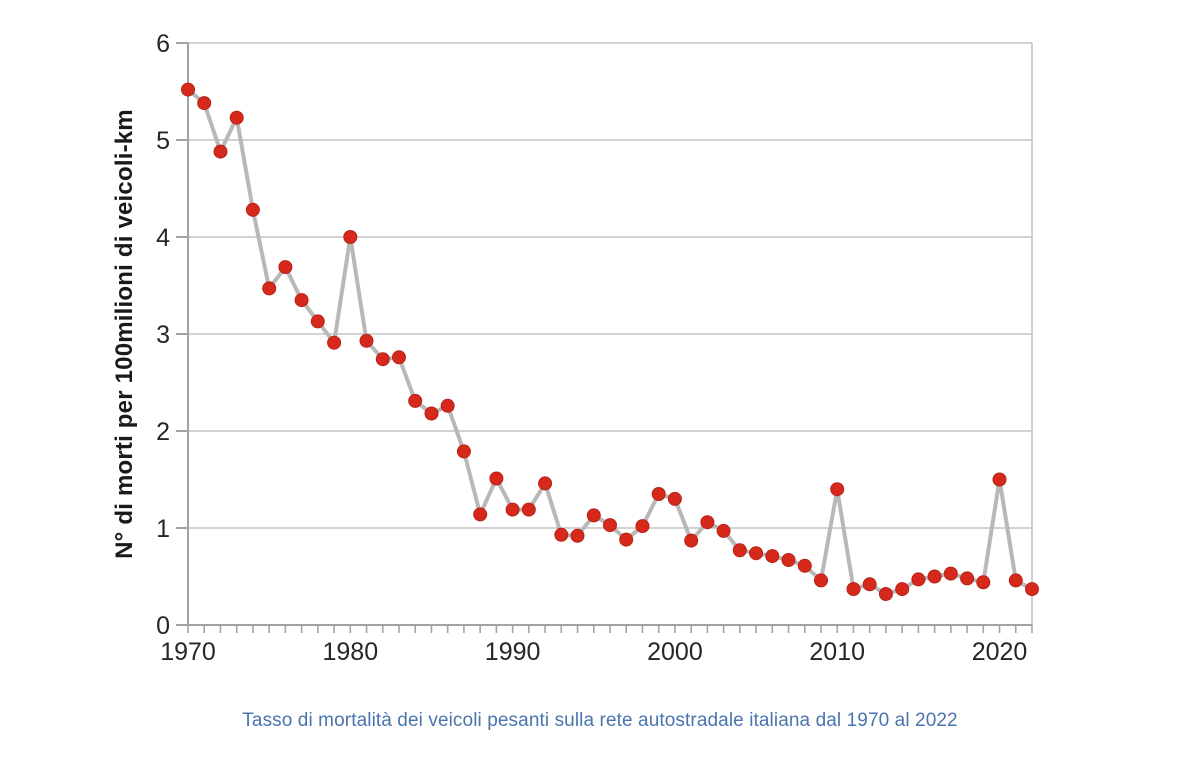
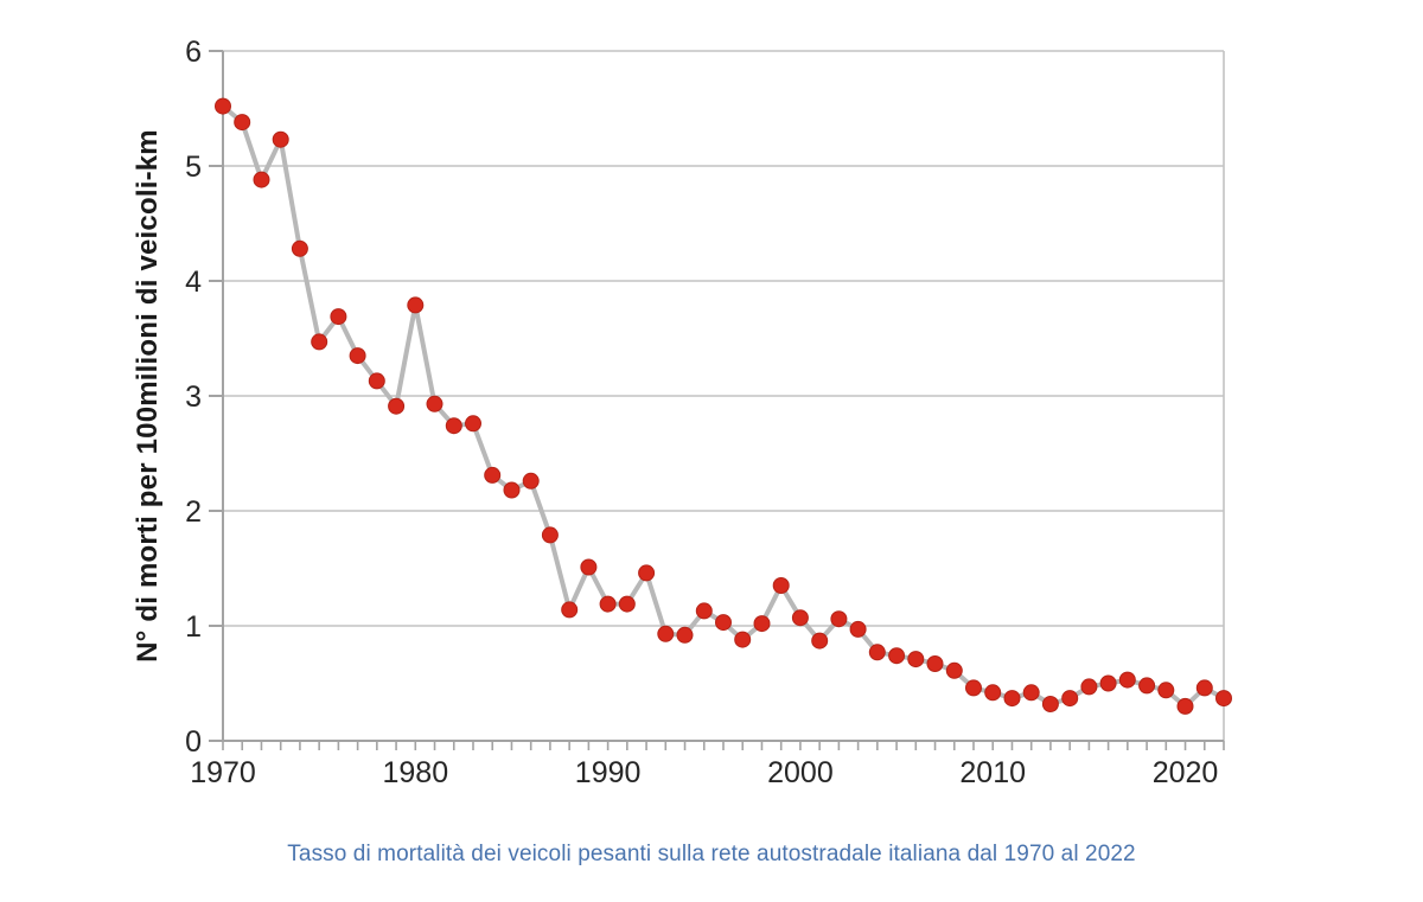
1980: 4.0 -> 3.8
2000: 1.3 -> 1.1
2010: 1.4 -> 0.4
2020: 1.5 -> 0.3
